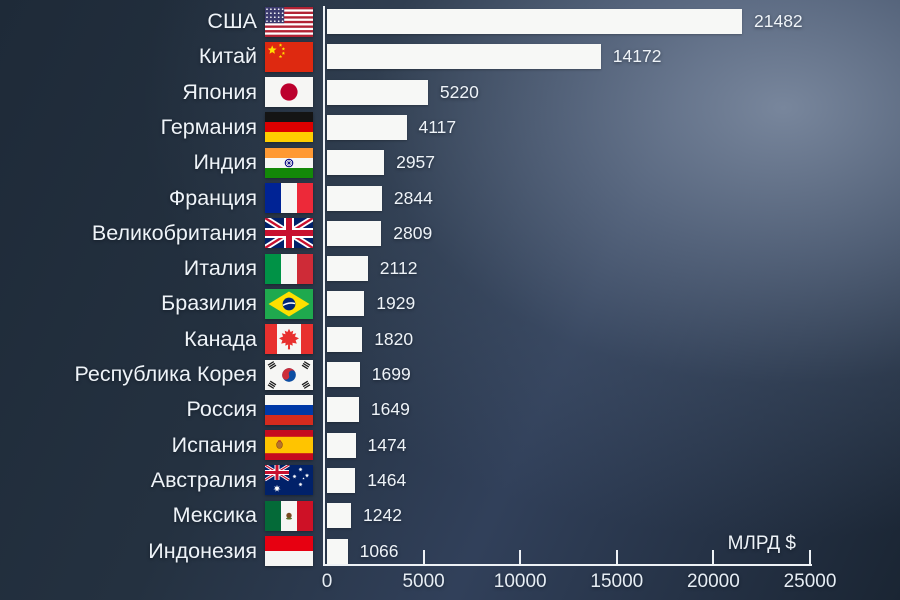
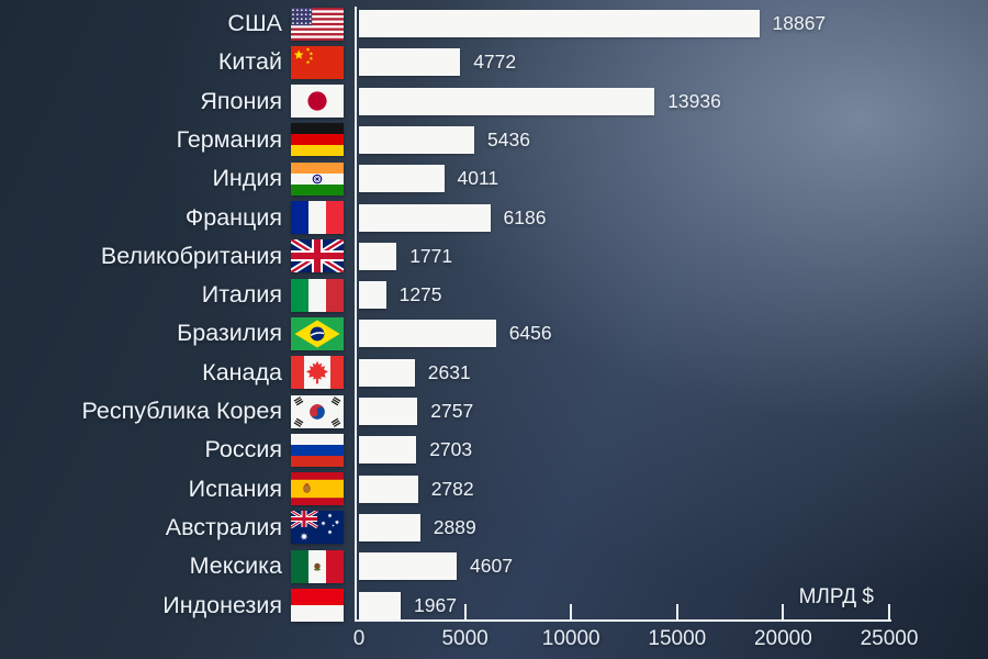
США: 21482 -> 18867
Китай: 14172 -> 4772
Япония: 5220 -> 13936
Германия: 4117 -> 5436
Индия: 2957 -> 4011
Франция: 2844 -> 6186
Великобритания: 2809 -> 1771
Италия: 2112 -> 1275
Бразилия: 1929 -> 6456
Канада: 1820 -> 2631
Республика Корея: 1699 -> 2757
Россия: 1649 -> 2703
Испания: 1474 -> 2782
Австралия: 1464 -> 2889
Мексика: 1242 -> 4607
Индонезия: 1066 -> 1967
